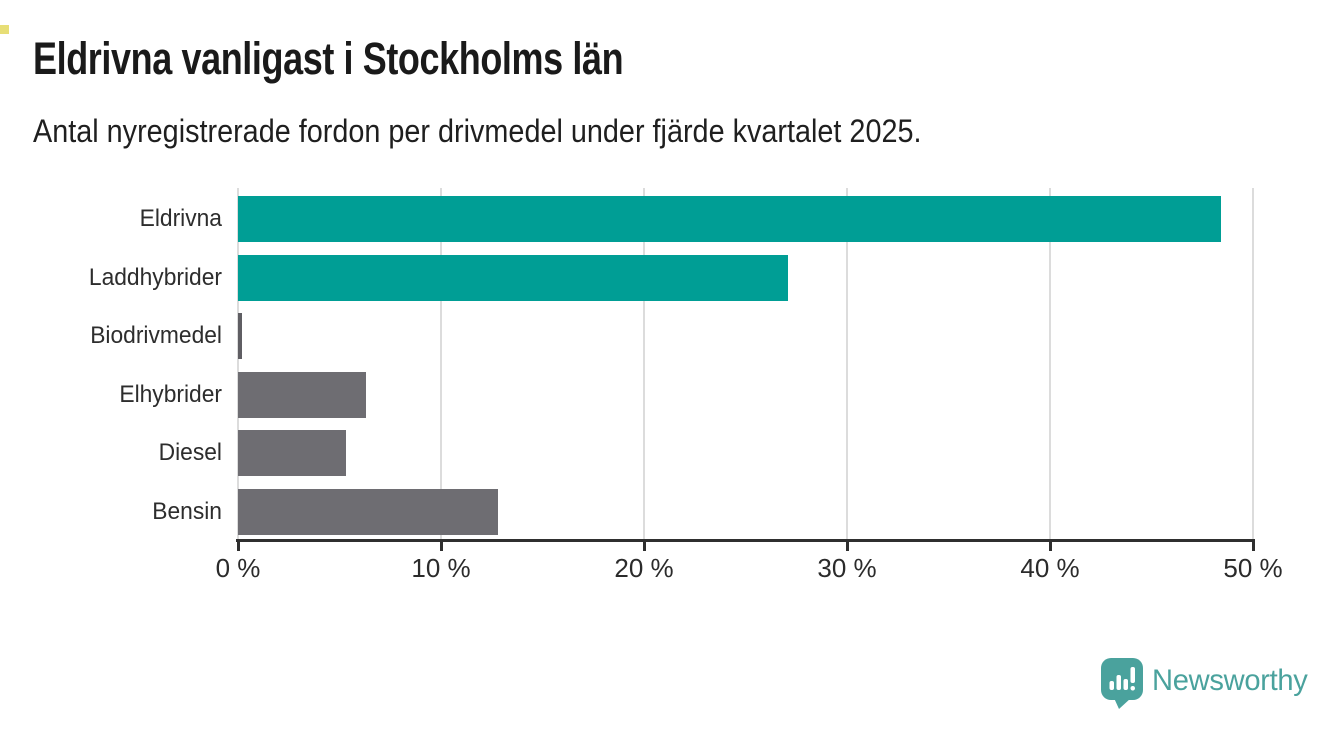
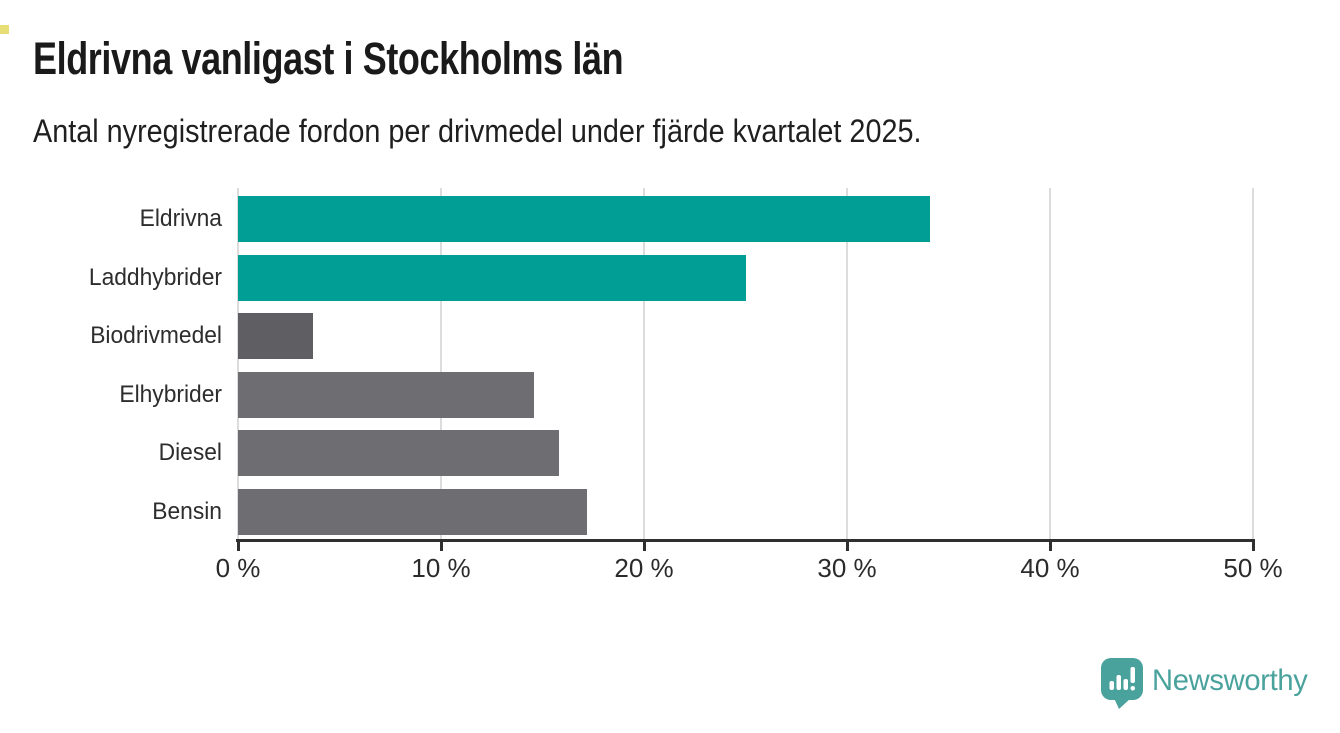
Eldrivna: 48.4% -> 34.1%
Laddhybrider: 27.1% -> 25.0%
Biodrivmedel: 0.2% -> 3.7%
Elhybrider: 6.3% -> 14.6%
Diesel: 5.3% -> 15.8%
Bensin: 12.8% -> 17.2%
